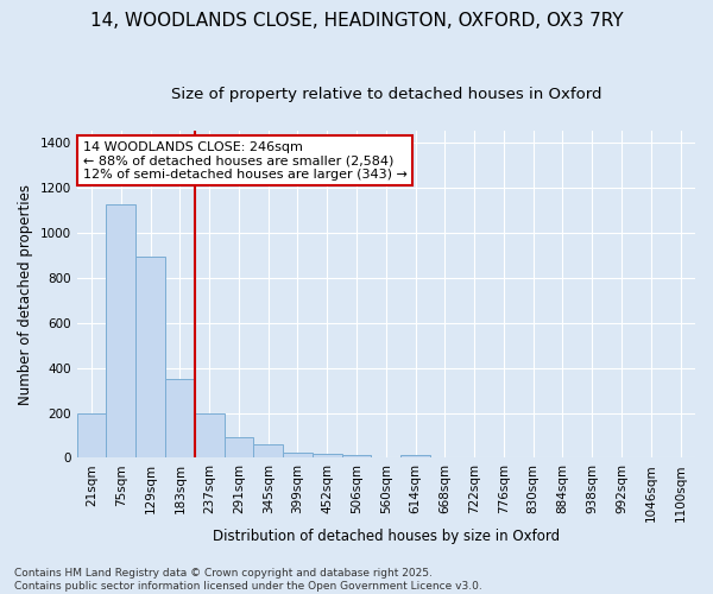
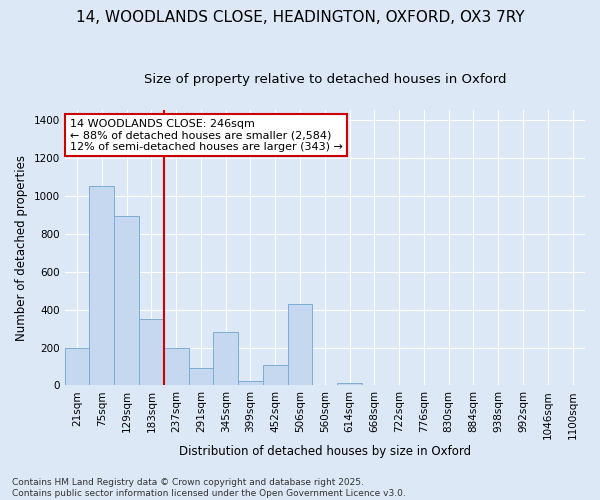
75sqm: 1120 -> 1050
345sqm: 60 -> 280
452sqm: 20 -> 110
506sqm: 10 -> 430
